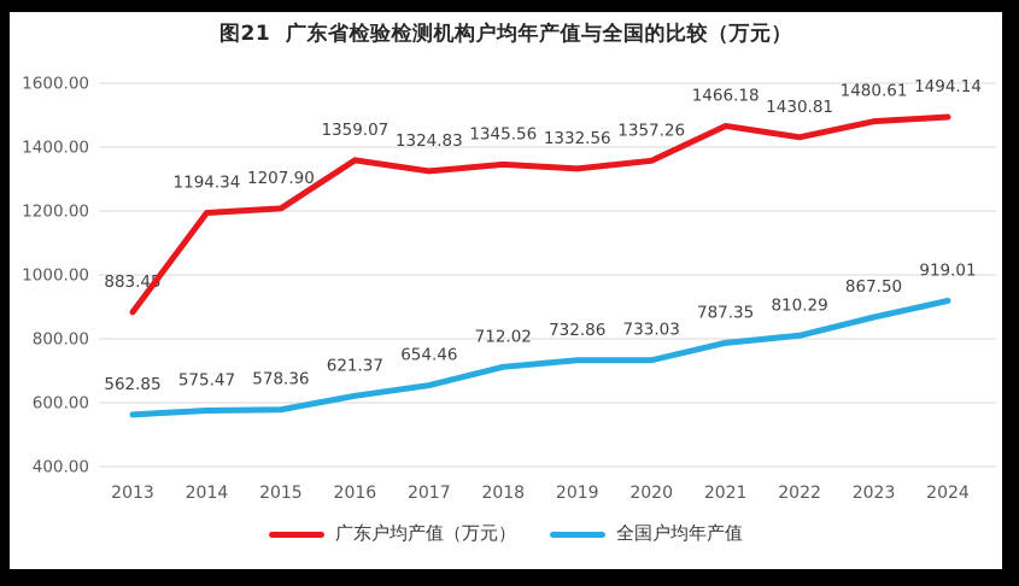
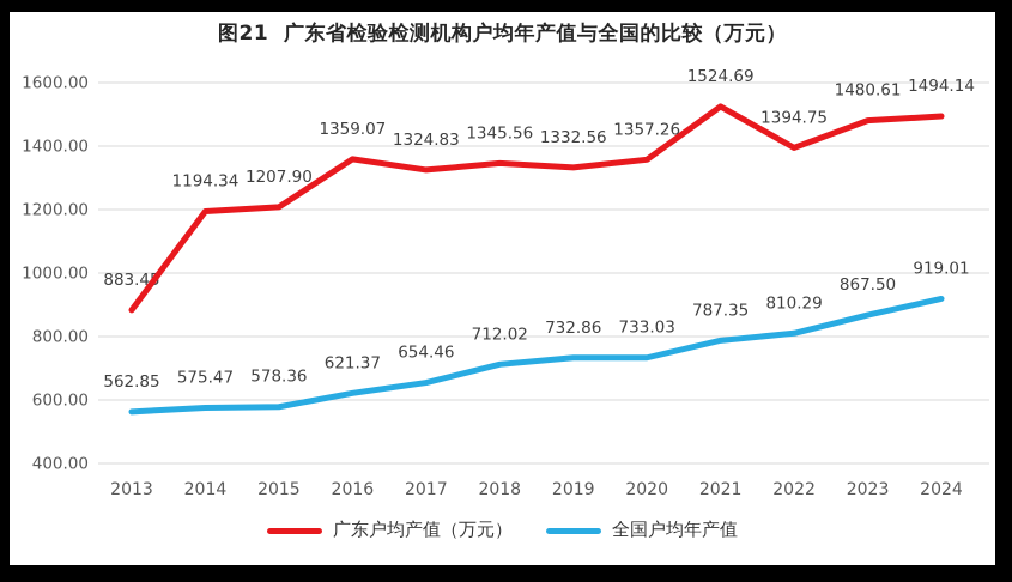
广东户均产值（万元）/2021: 1466.18 -> 1524.69
广东户均产值（万元）/2022: 1430.81 -> 1394.75
